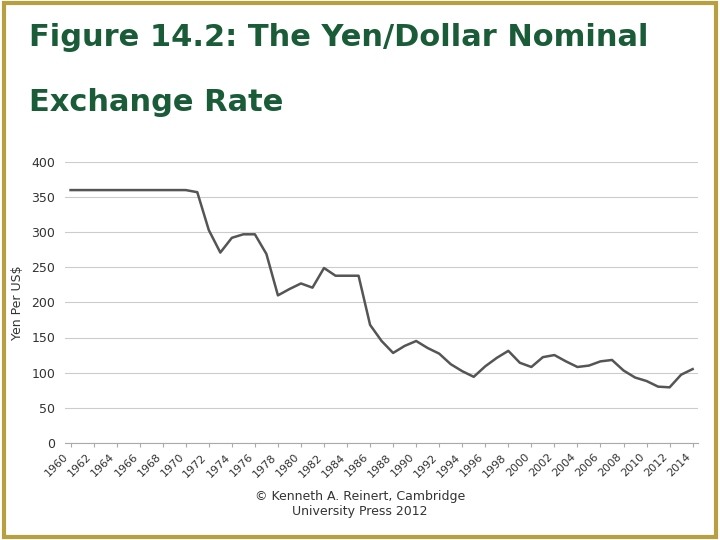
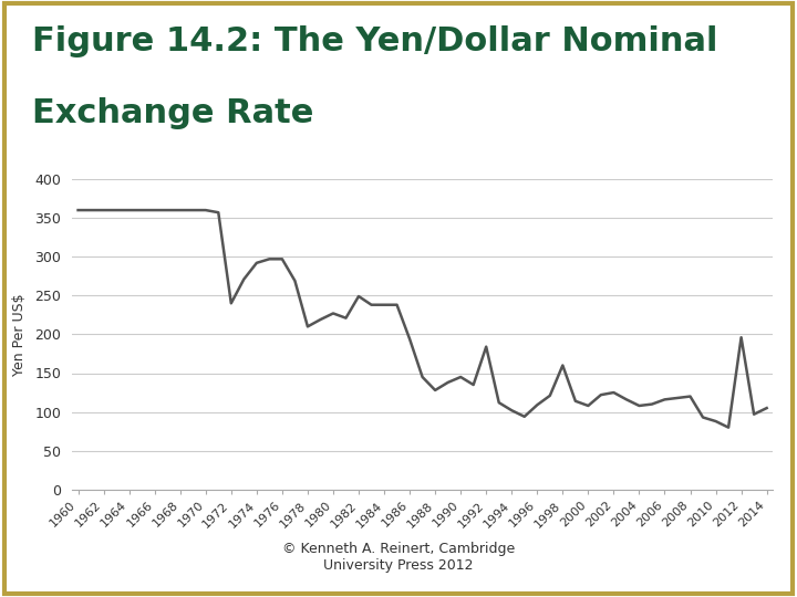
1972: 303 -> 240
1986: 168 -> 194
1992: 127 -> 184
1998: 131 -> 160
2008: 103 -> 120
2012: 79 -> 196
